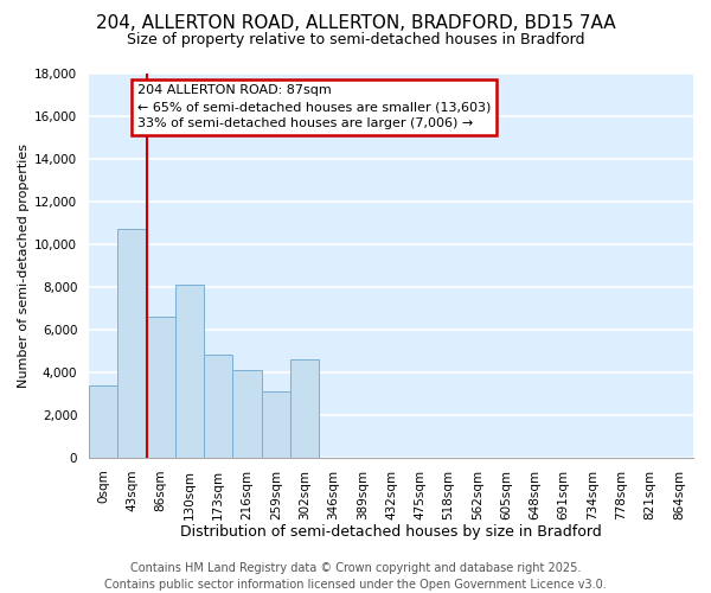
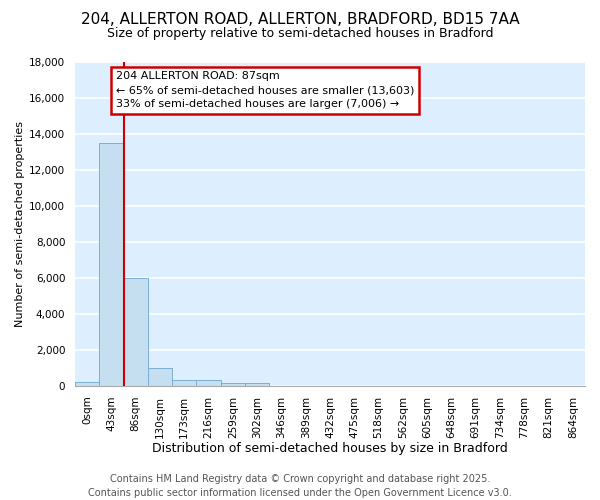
0sqm: 3,400 -> 200
43sqm: 10,700 -> 13,500
86sqm: 6,600 -> 6,000
130sqm: 8,100 -> 1,000
173sqm: 4,800 -> 400
216sqm: 4,100 -> 400
259sqm: 3,100 -> 200
302sqm: 4,600 -> 200
